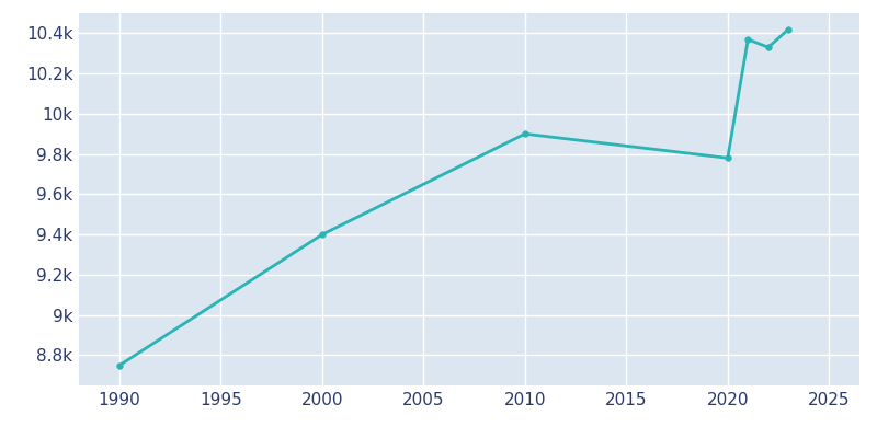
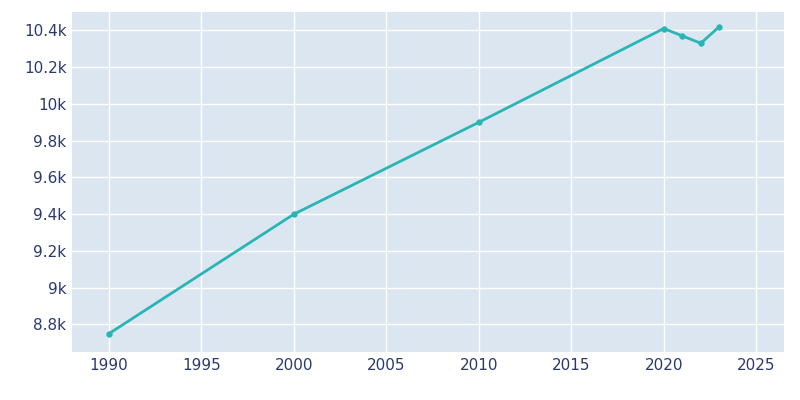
2020: 9.78k -> 10.41k
